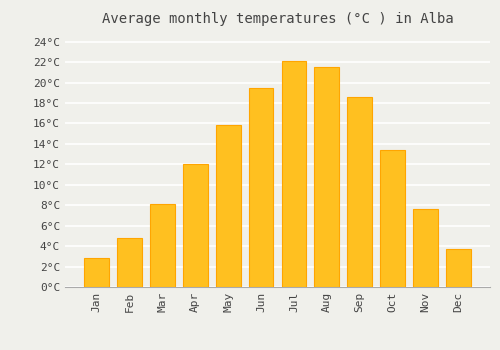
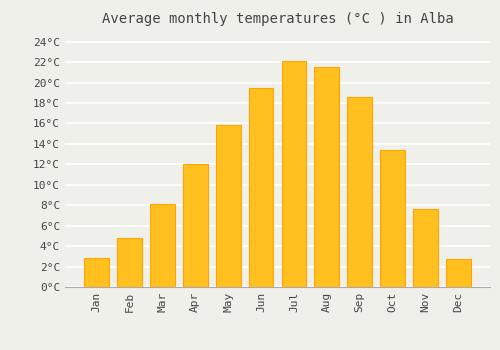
Dec: 3.7°C -> 2.7°C
